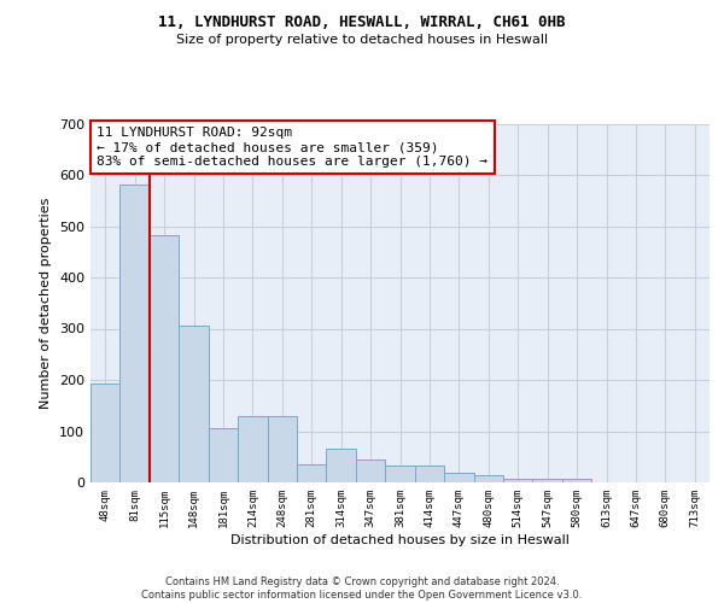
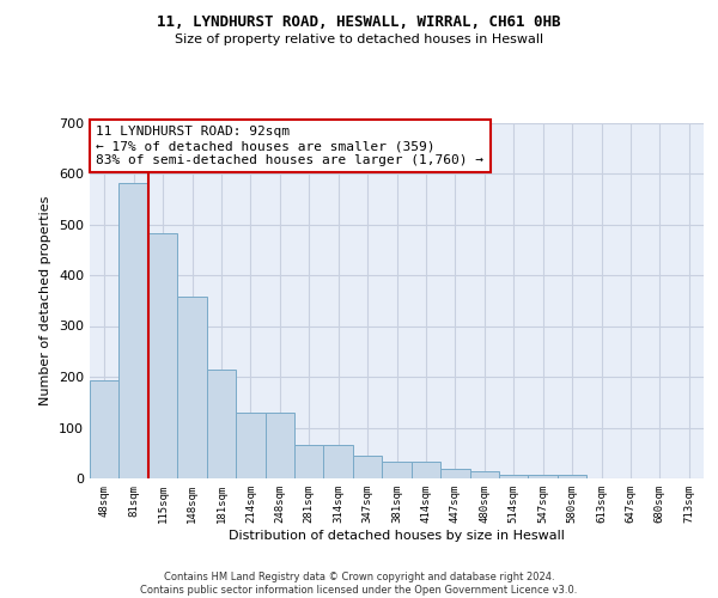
148sqm: 305 -> 357
181sqm: 105 -> 215
281sqm: 35 -> 65
